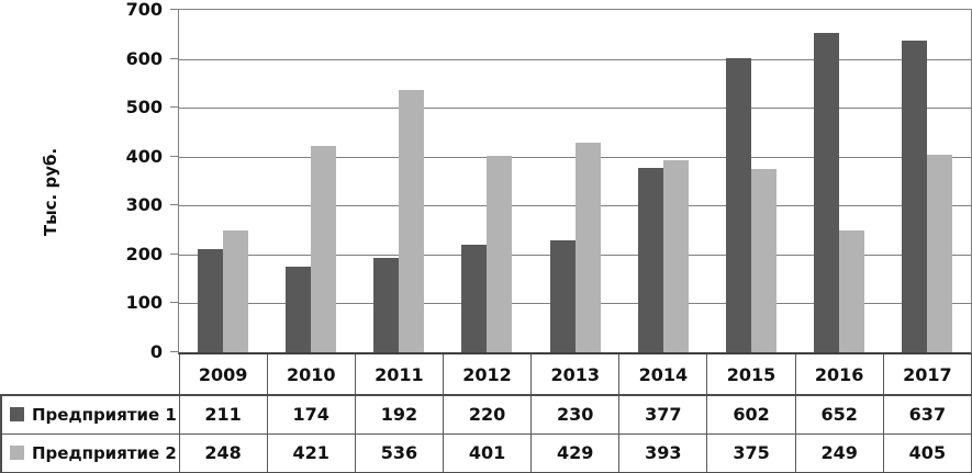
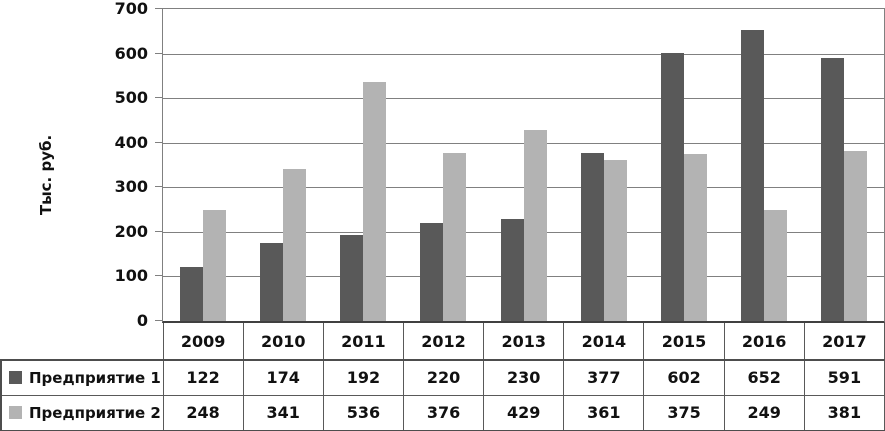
Предприятие 1/2009: 211 -> 122
Предприятие 2/2010: 421 -> 341
Предприятие 2/2012: 401 -> 376
Предприятие 2/2014: 393 -> 361
Предприятие 1/2017: 637 -> 591
Предприятие 2/2017: 405 -> 381
